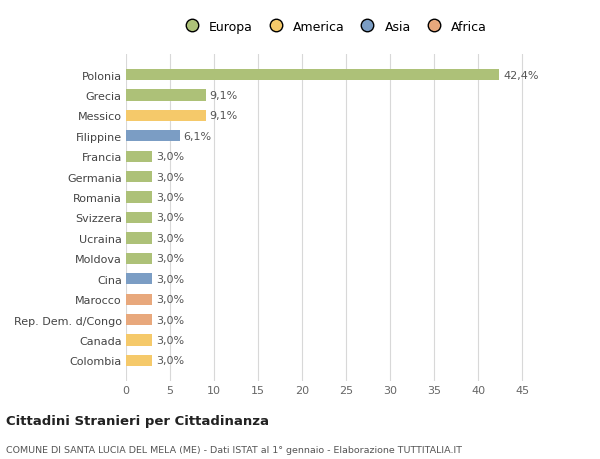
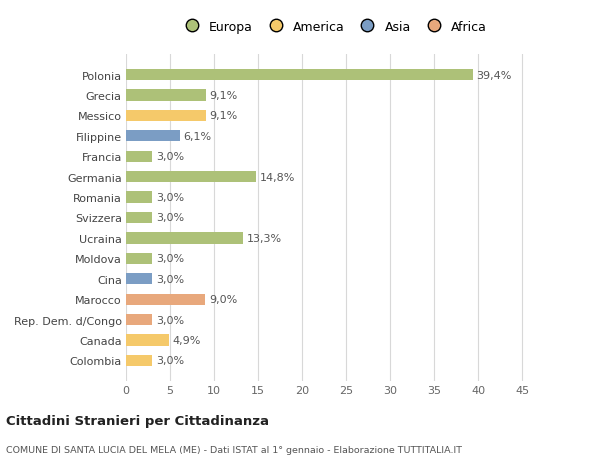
Polonia: 42,4% -> 39,4%
Germania: 3,0% -> 14,8%
Ucraina: 3,0% -> 13,3%
Marocco: 3,0% -> 9,0%
Canada: 3,0% -> 4,9%
